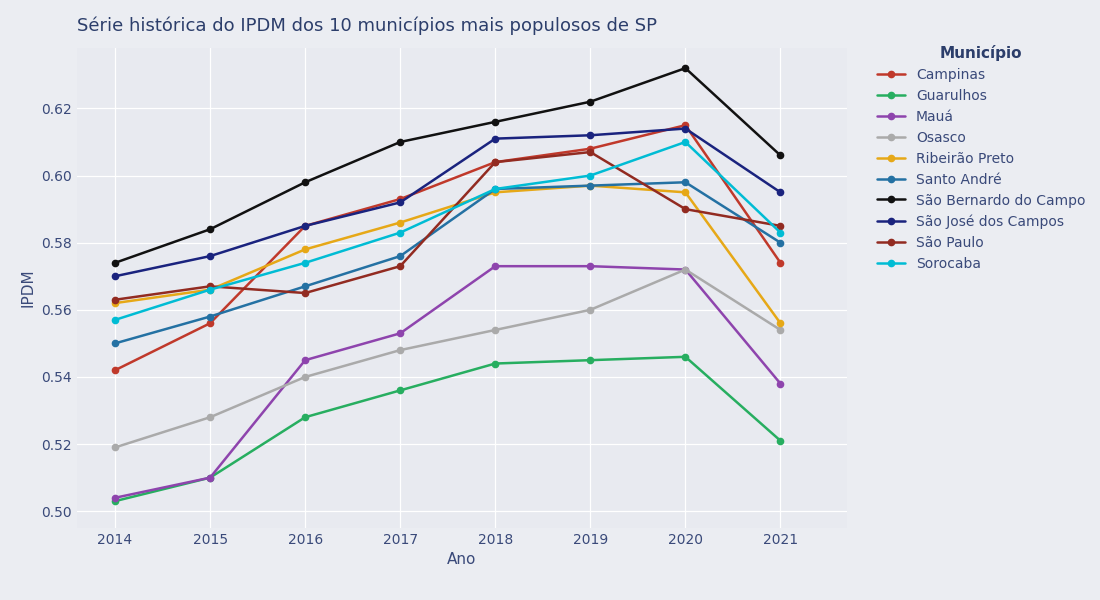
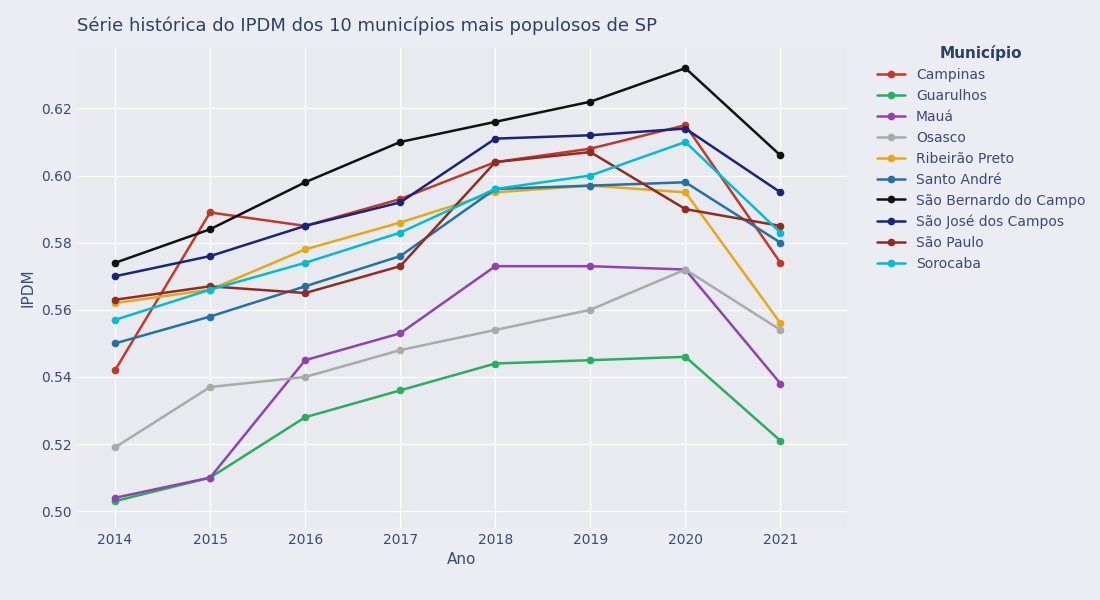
Campinas/2015: 0.556 -> 0.589
Osasco/2015: 0.528 -> 0.537
